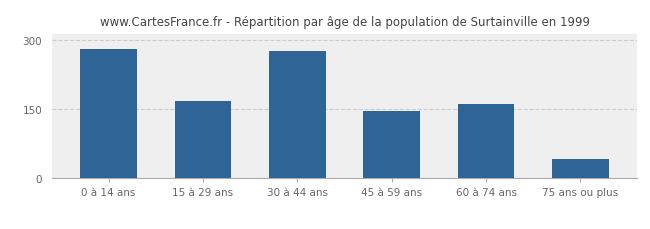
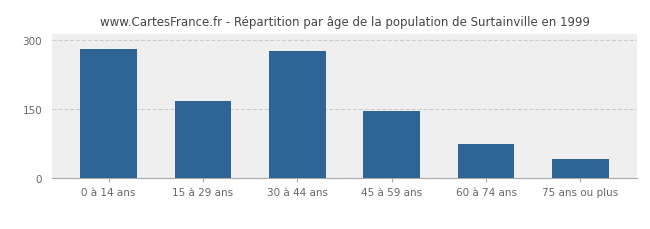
60 à 74 ans: 162 -> 75
